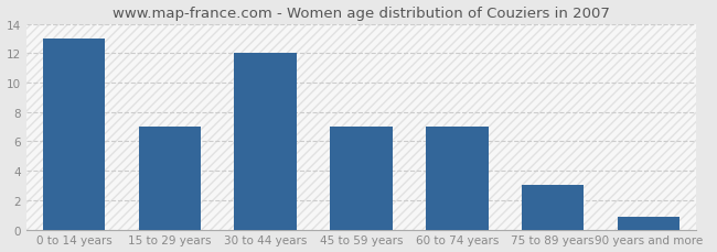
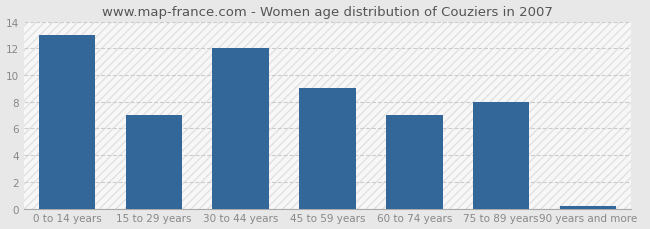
45 to 59 years: 7.0 -> 9.0
75 to 89 years: 3.0 -> 8.0
90 years and more: 0.9 -> 0.2
